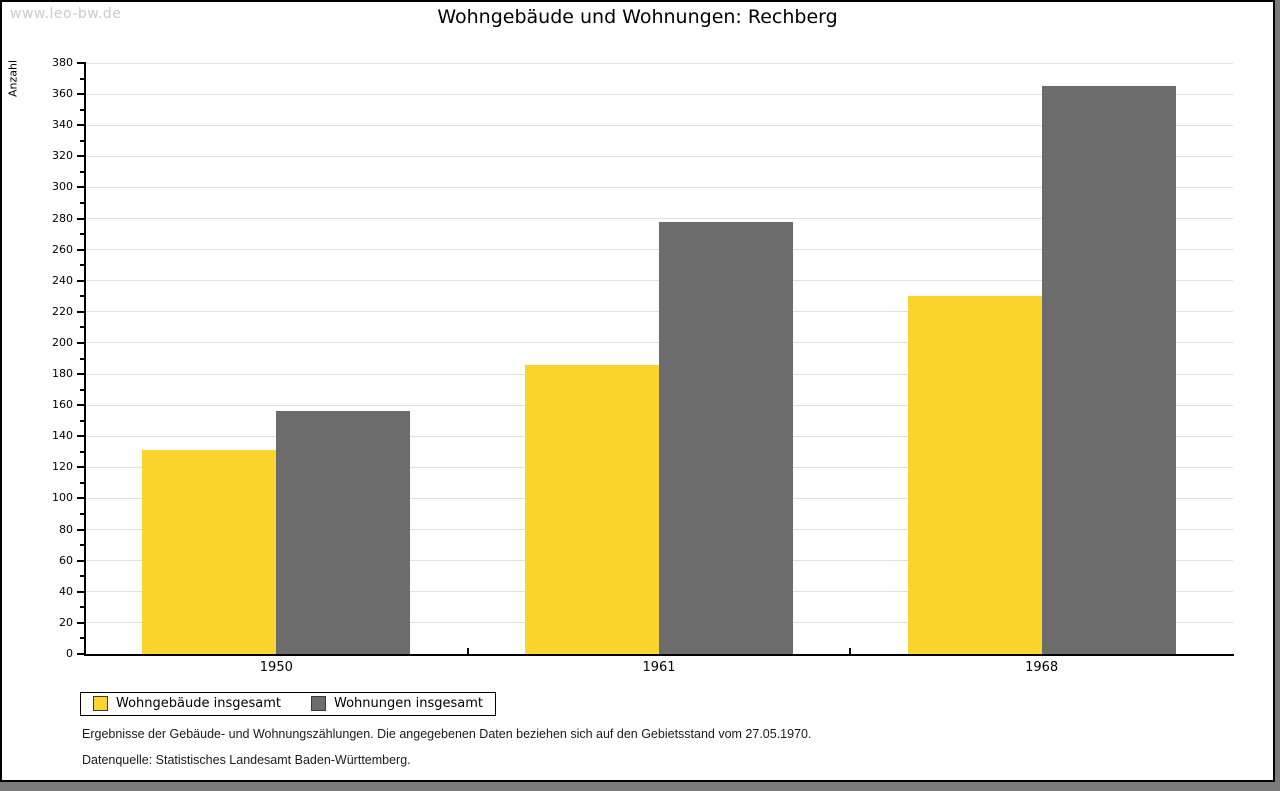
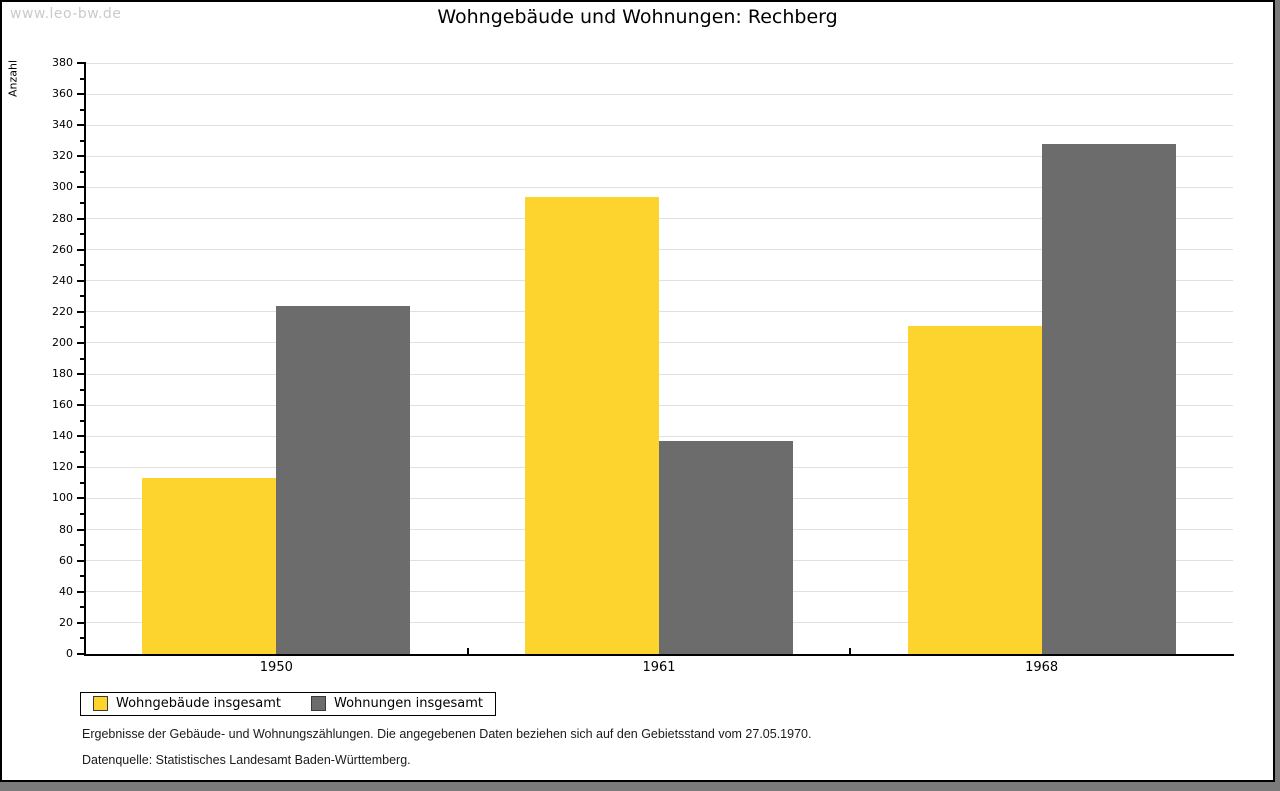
Wohngebäude insgesamt/1950: 131 -> 113
Wohnungen insgesamt/1950: 156 -> 224
Wohngebäude insgesamt/1961: 186 -> 294
Wohnungen insgesamt/1961: 278 -> 137
Wohngebäude insgesamt/1968: 230 -> 211
Wohnungen insgesamt/1968: 365 -> 328
